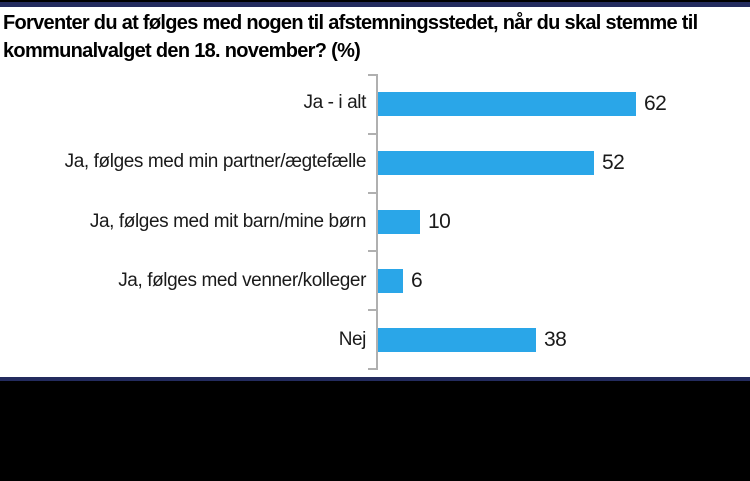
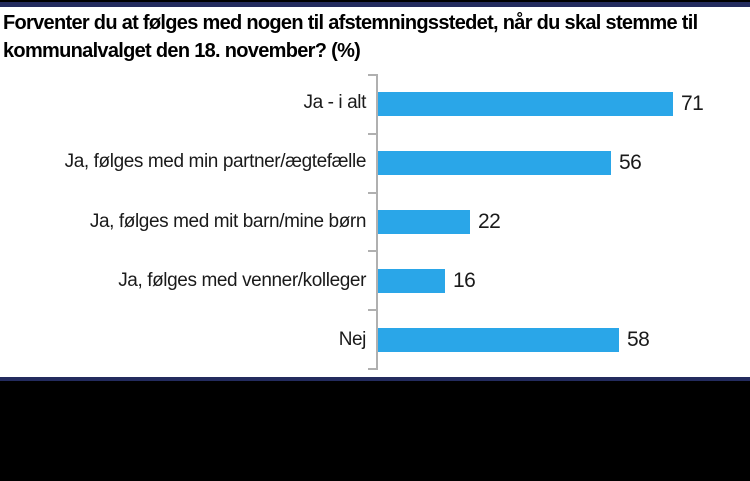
Ja - i alt: 62 -> 71
Ja, følges med min partner/ægtefælle: 52 -> 56
Ja, følges med mit barn/mine børn: 10 -> 22
Ja, følges med venner/kolleger: 6 -> 16
Nej: 38 -> 58
